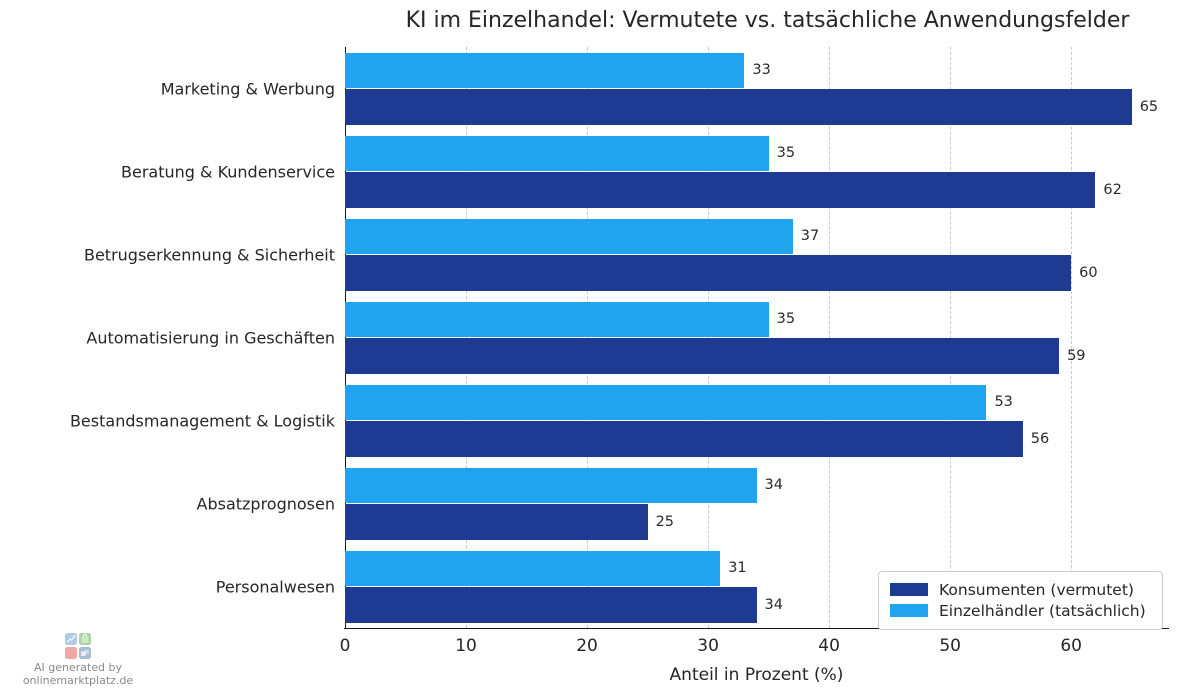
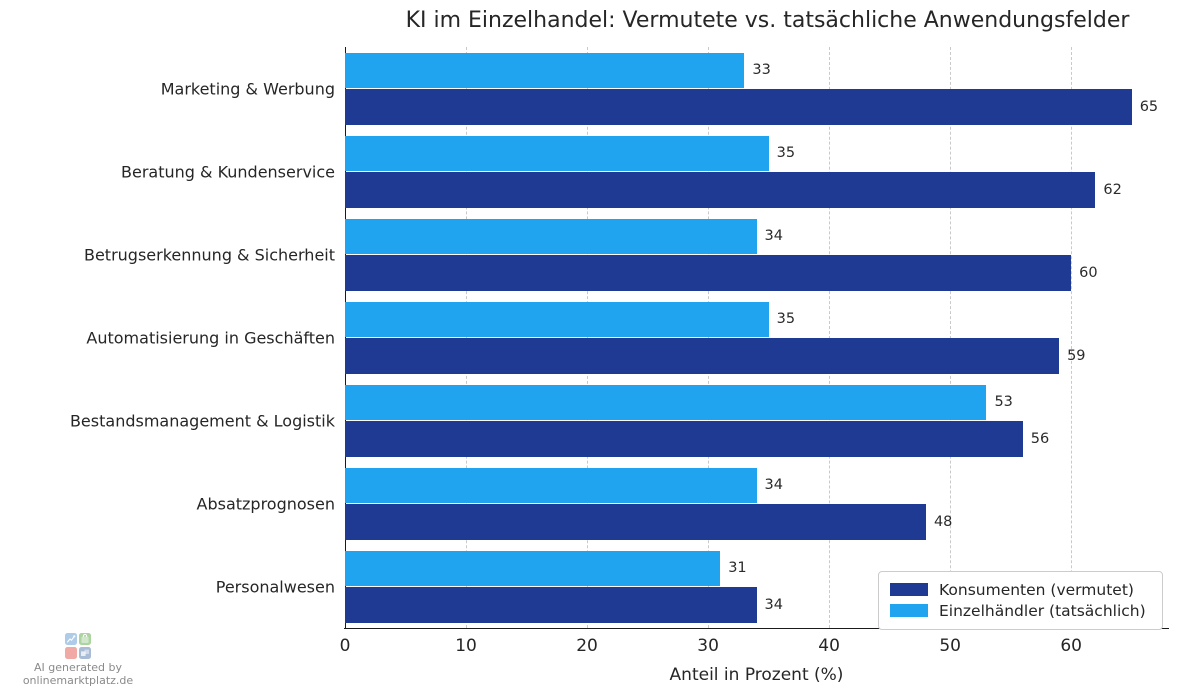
Einzelhändler (tatsächlich)/Betrugserkennung & Sicherheit: 37 -> 34
Konsumenten (vermutet)/Absatzprognosen: 25 -> 48
